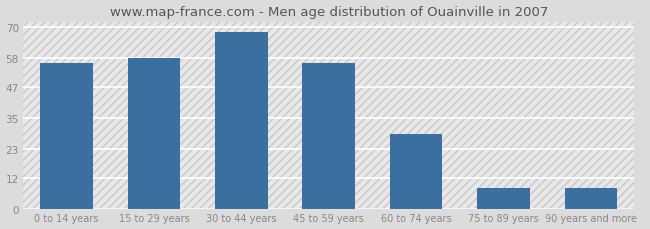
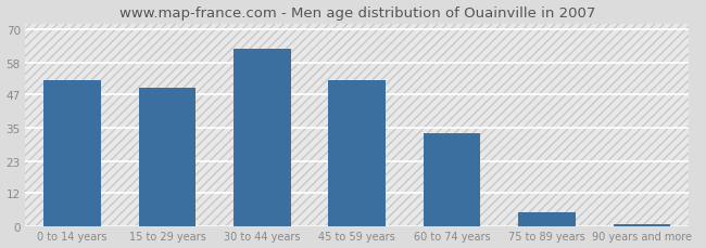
0 to 14 years: 56 -> 52
15 to 29 years: 58 -> 49
30 to 44 years: 68 -> 63
45 to 59 years: 56 -> 52
60 to 74 years: 29 -> 33
75 to 89 years: 8 -> 5
90 years and more: 8 -> 1
